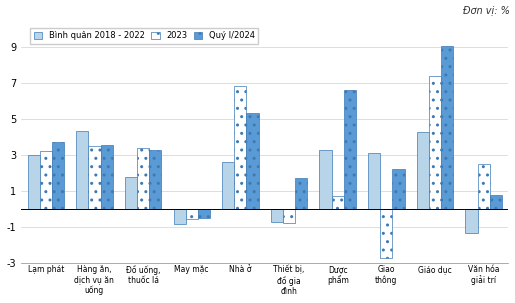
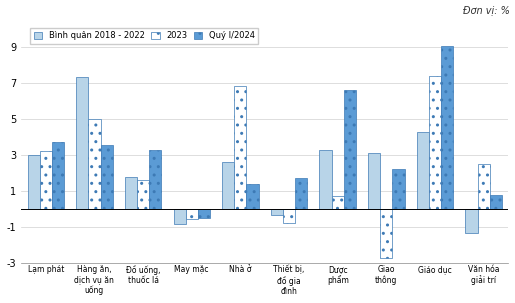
Bình quân 2018 - 2022/Hàng ăn, dịch vụ ăn uống: 4.3 -> 7.3
2023/Hàng ăn, dịch vụ ăn uống: 3.5 -> 5.0
2023/Đồ uống, thuốc lá: 3.4 -> 1.6
Quý I/2024/Nhà ở: 5.3 -> 1.4
Bình quân 2018 - 2022/Thiết bị, đồ gia đình: -0.7 -> -0.3
